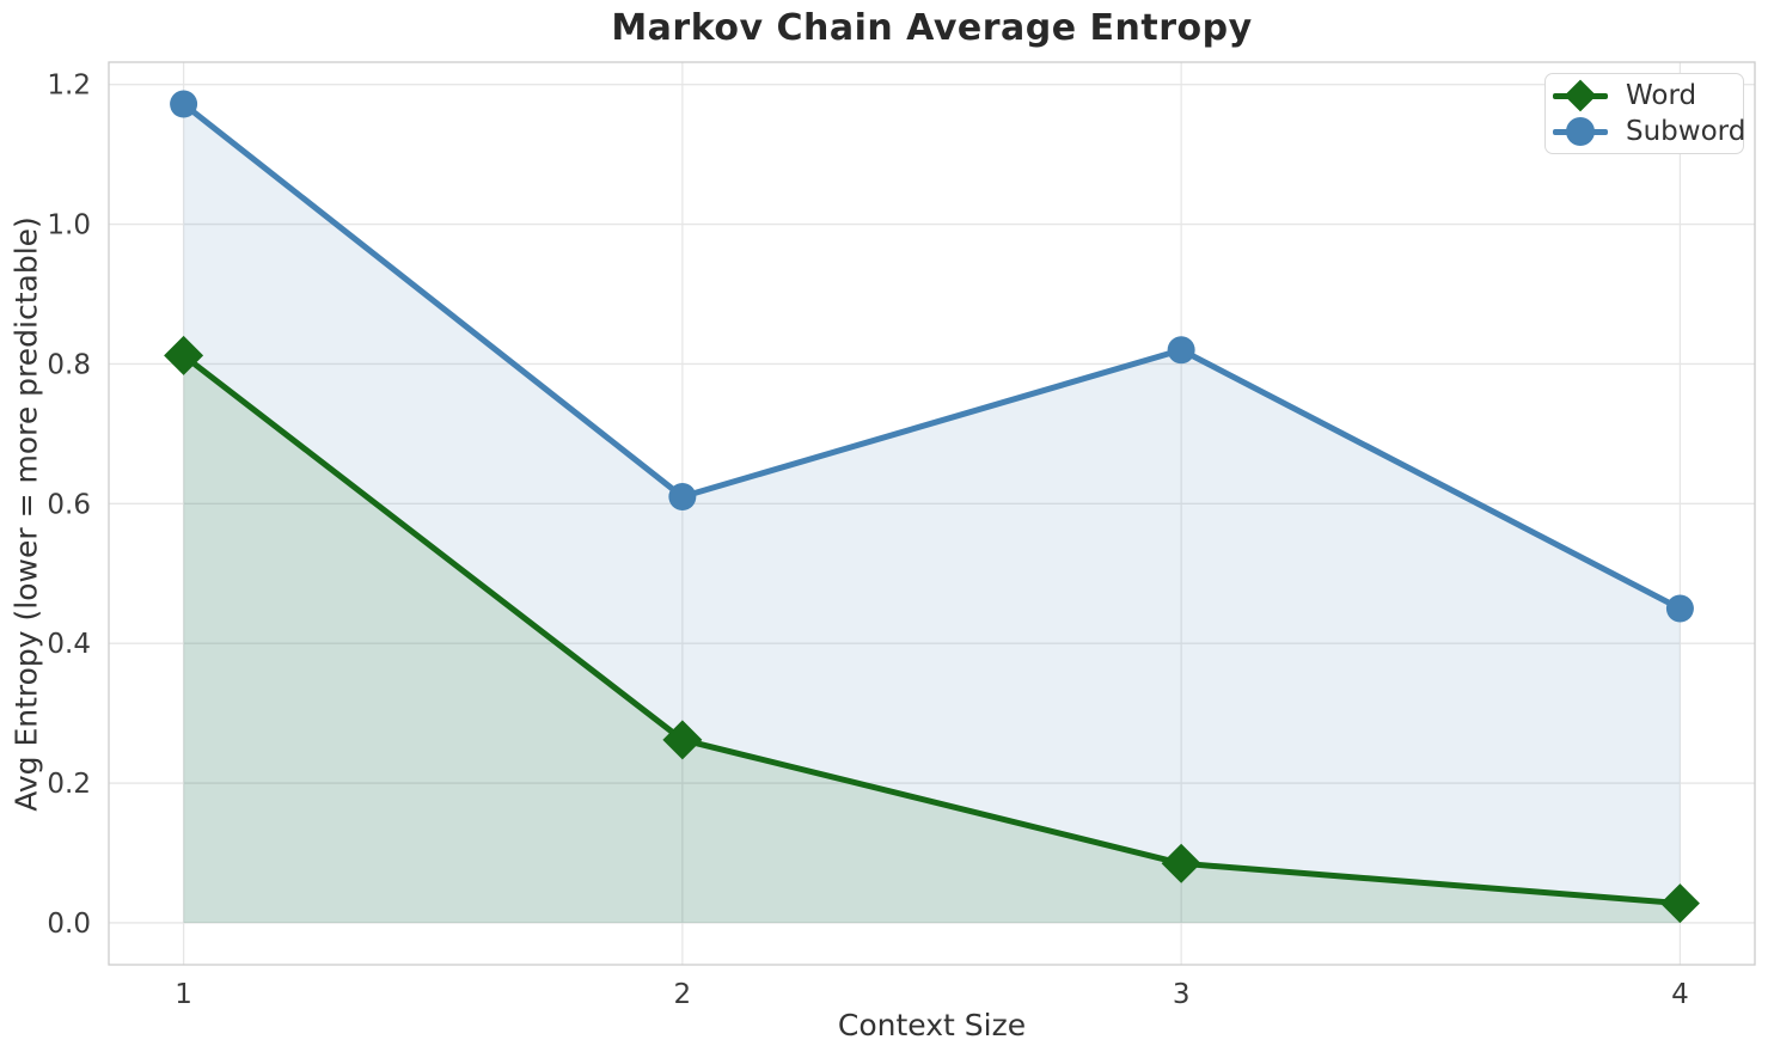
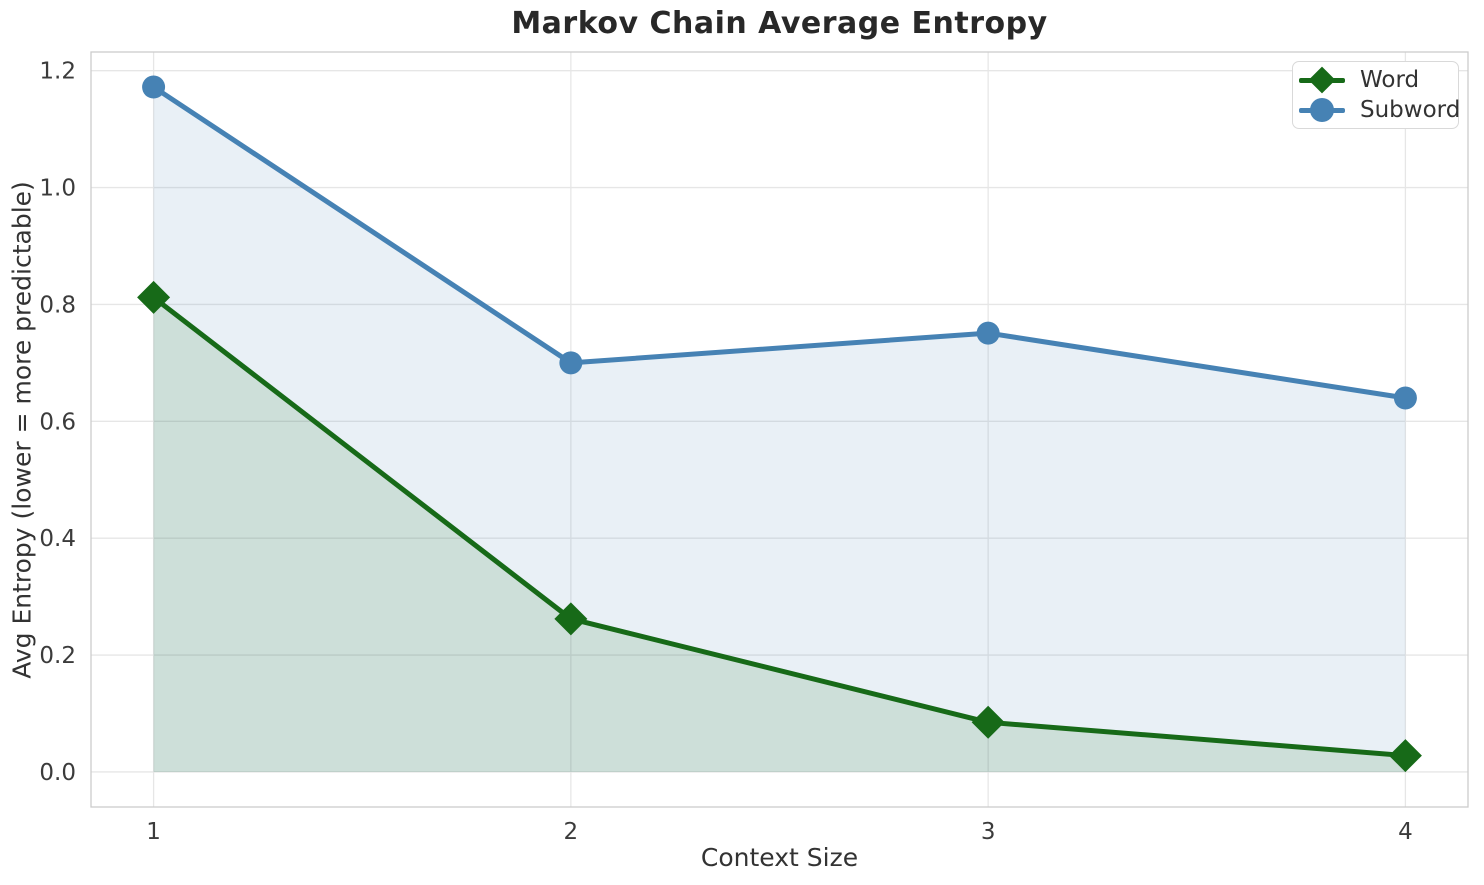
Subword/2: 0.61 -> 0.70
Subword/3: 0.82 -> 0.75
Subword/4: 0.45 -> 0.64
